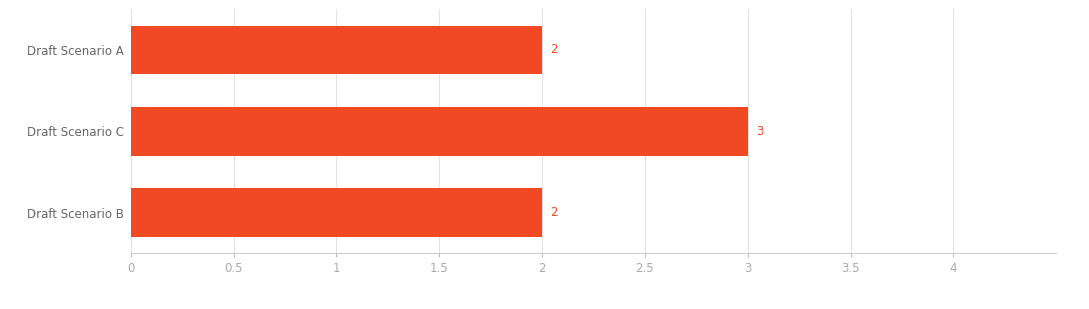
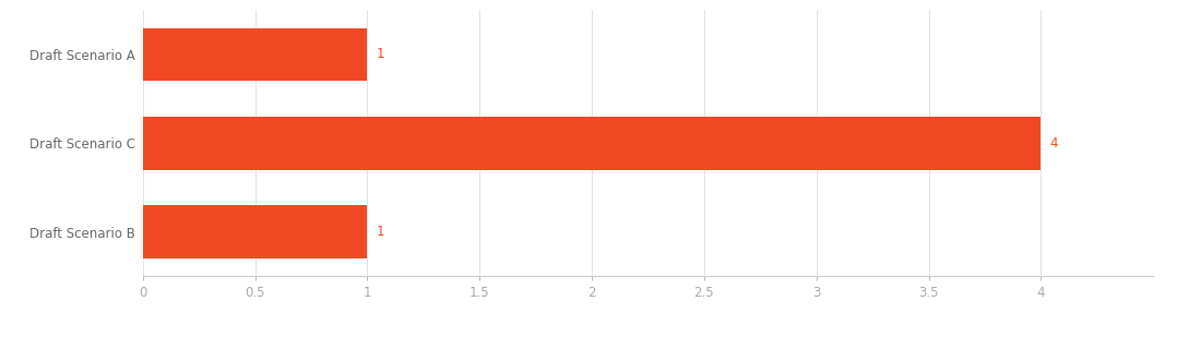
Draft Scenario A: 2 -> 1
Draft Scenario C: 3 -> 4
Draft Scenario B: 2 -> 1
